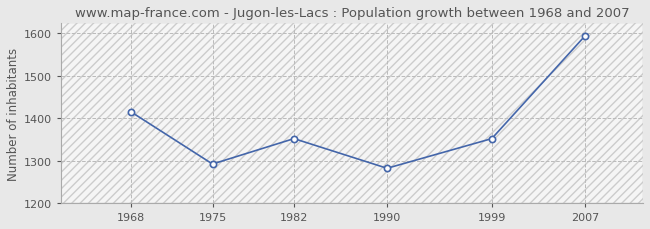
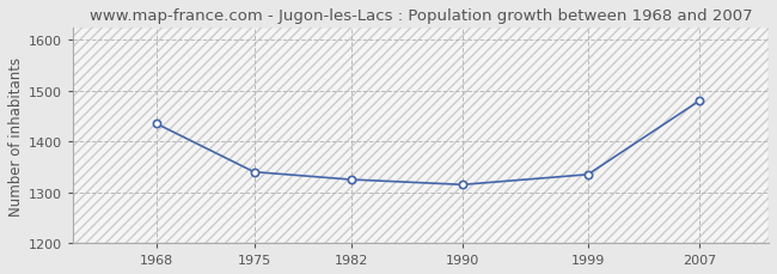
1968: 1415 -> 1435
1975: 1292 -> 1340
1982: 1352 -> 1325
1990: 1282 -> 1315
1999: 1352 -> 1335
2007: 1594 -> 1480
